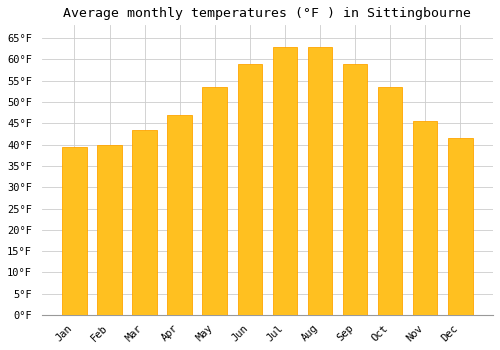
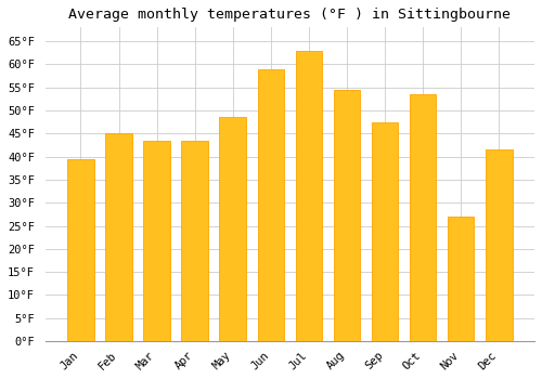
Feb: 40.0°F -> 45.0°F
Apr: 47.0°F -> 43.5°F
May: 53.5°F -> 48.5°F
Aug: 63.0°F -> 54.5°F
Sep: 59.0°F -> 47.5°F
Nov: 45.5°F -> 27.0°F
